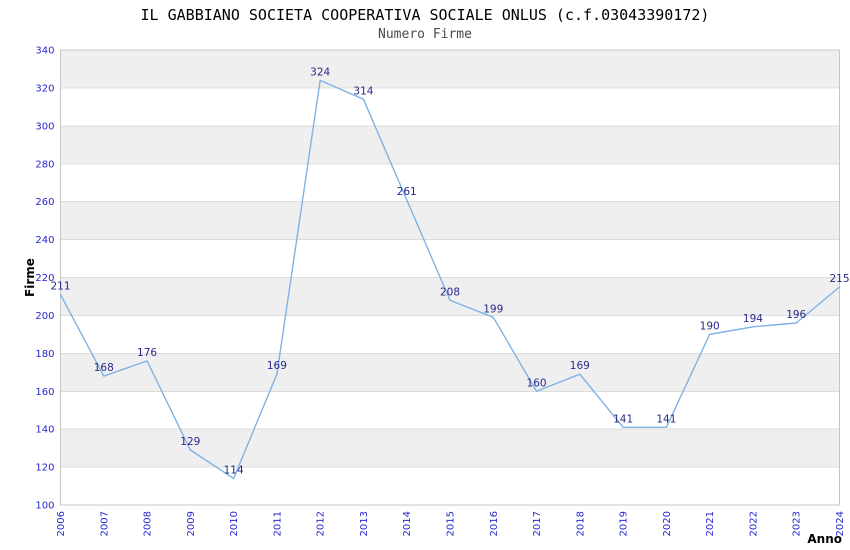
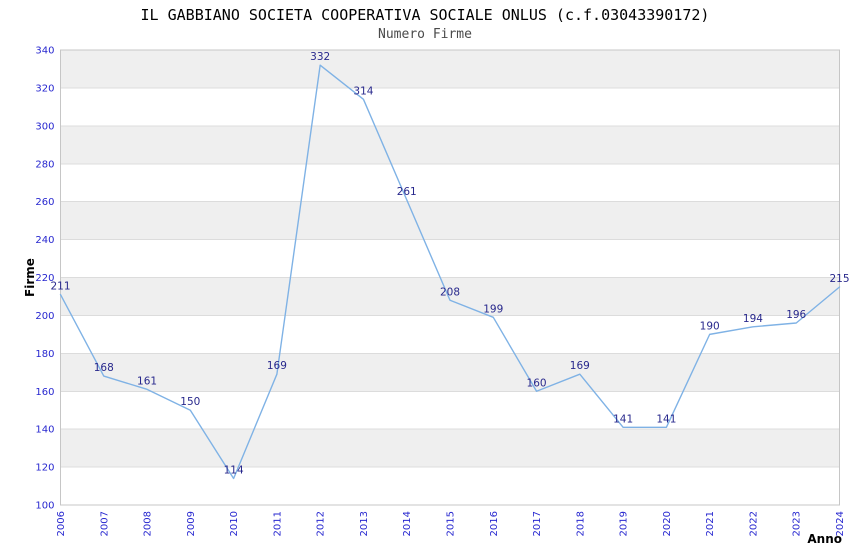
2008: 176 -> 161
2009: 129 -> 150
2012: 324 -> 332
